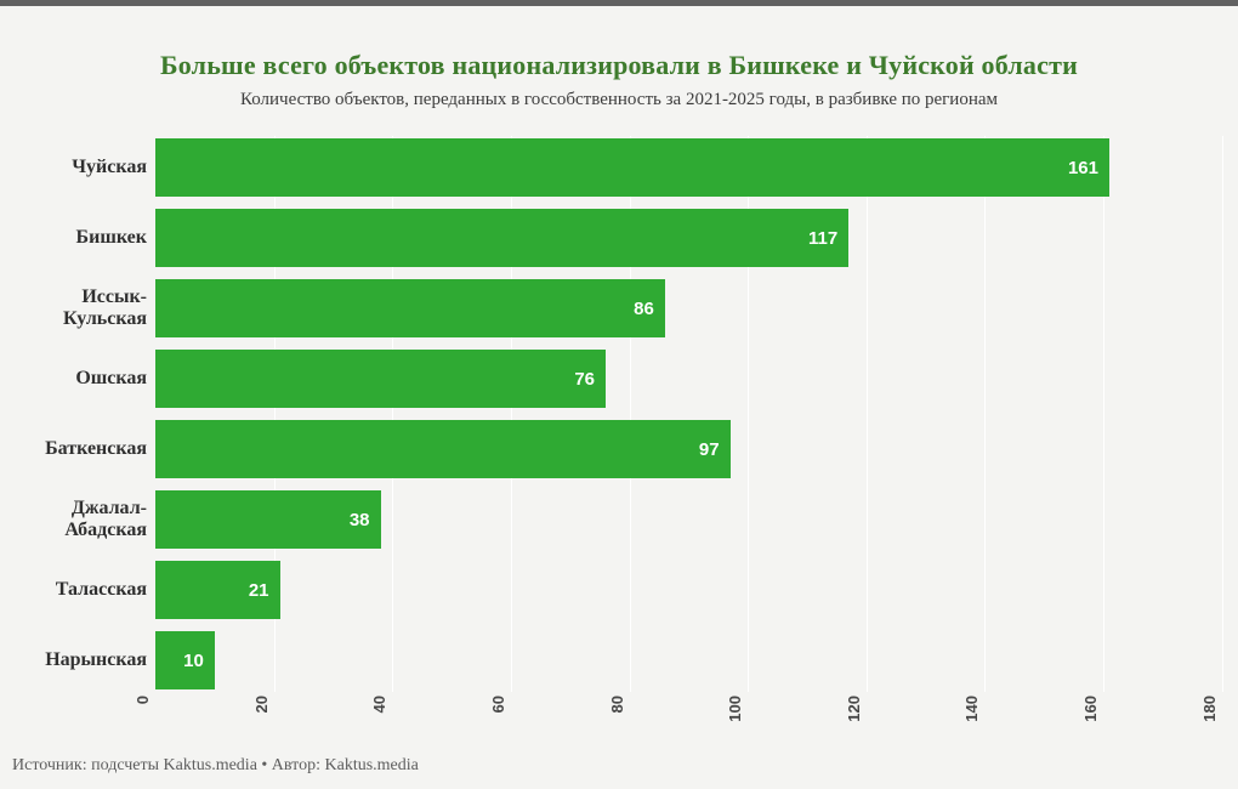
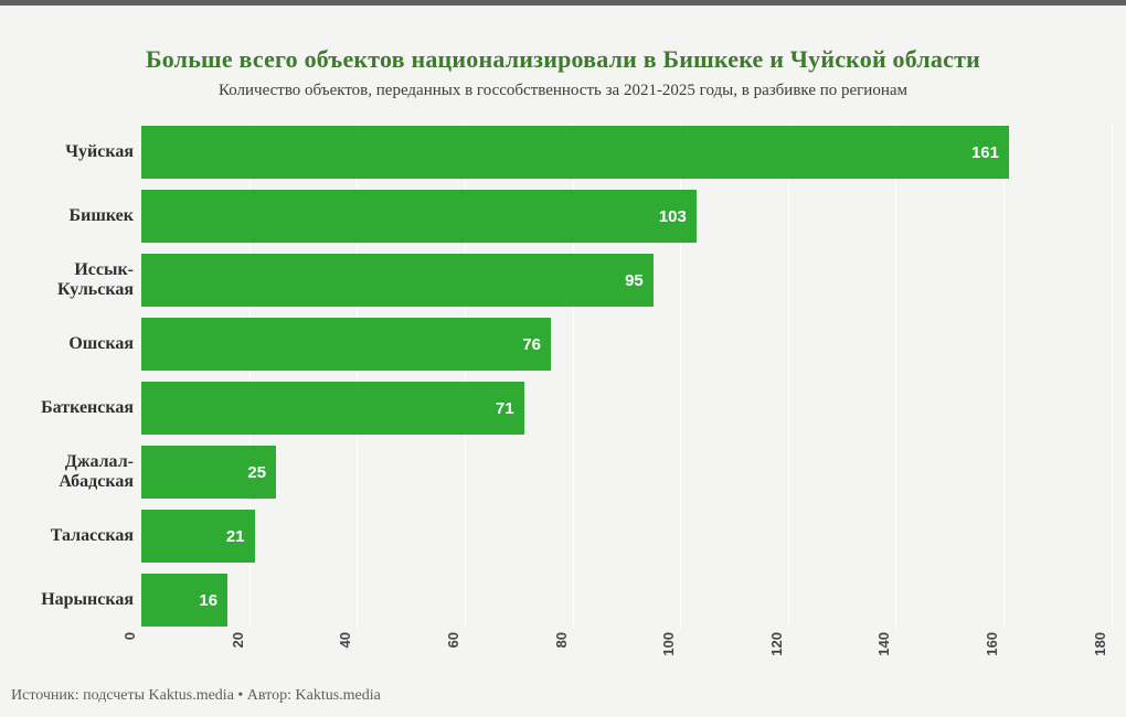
Бишкек: 117 -> 103
Иссык-Кульская: 86 -> 95
Баткенская: 97 -> 71
Джалал-Абадская: 38 -> 25
Нарынская: 10 -> 16
